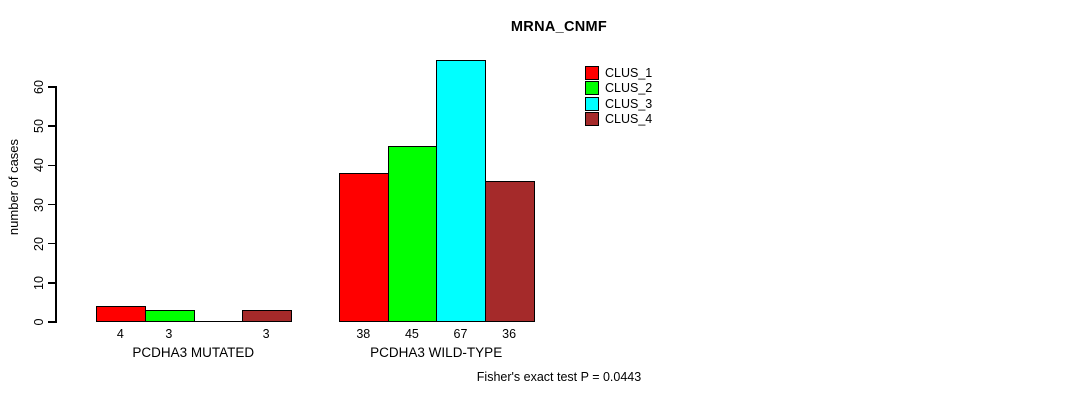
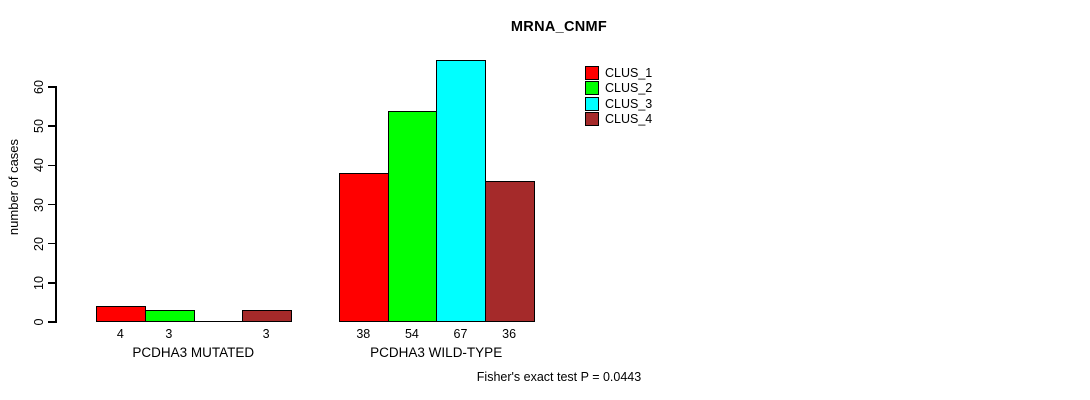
CLUS_2/PCDHA3 WILD-TYPE: 45 -> 54
